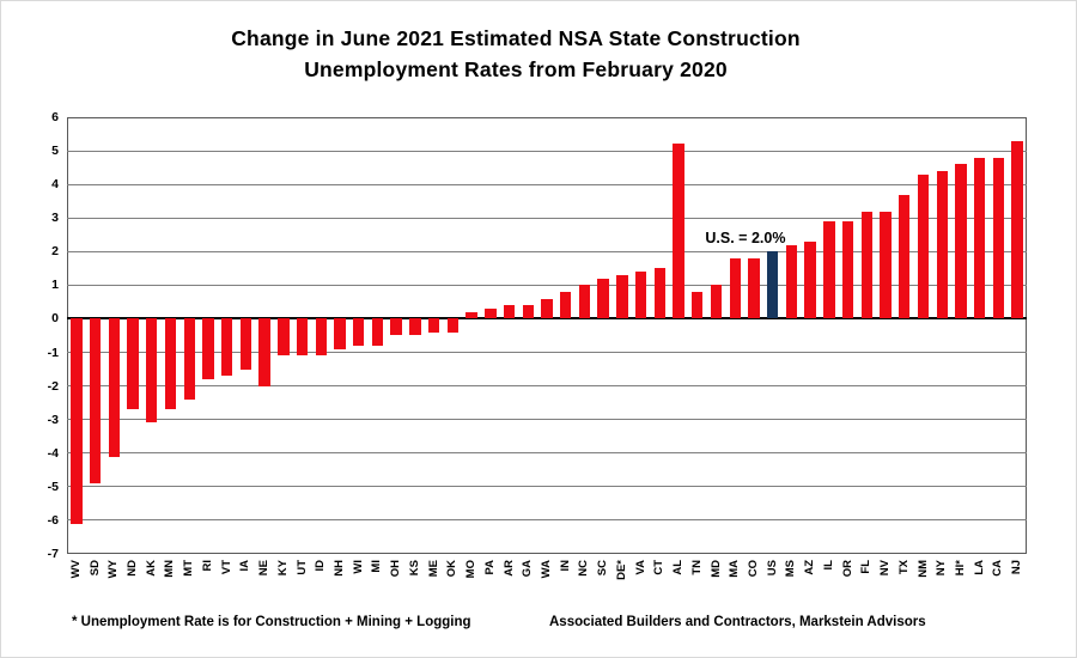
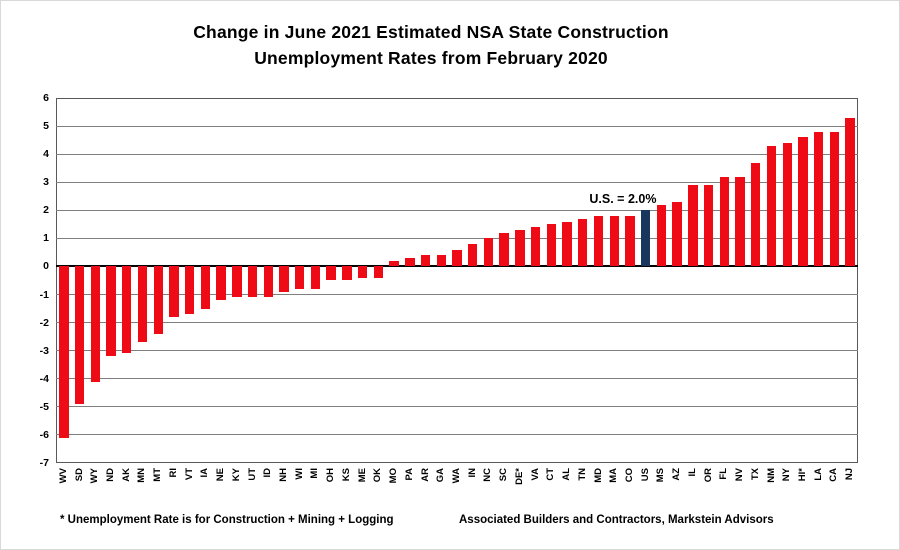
ND: -2.7 -> -3.2
NE: -2.0 -> -1.2
AL: 5.2 -> 1.6
TN: 0.8 -> 1.7
MD: 1.0 -> 1.8
